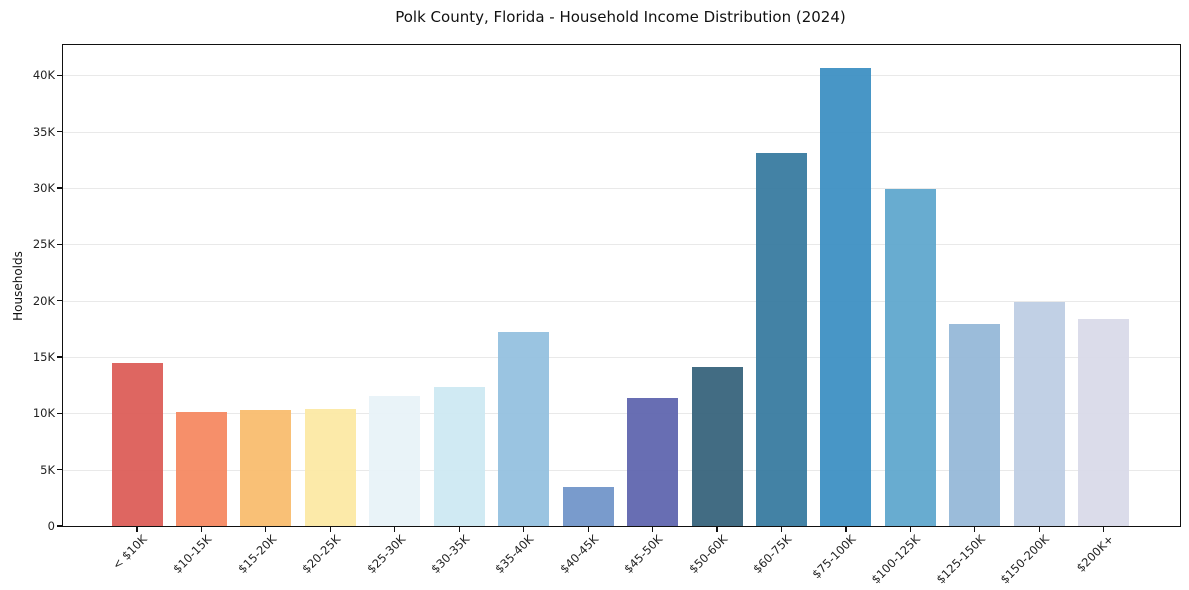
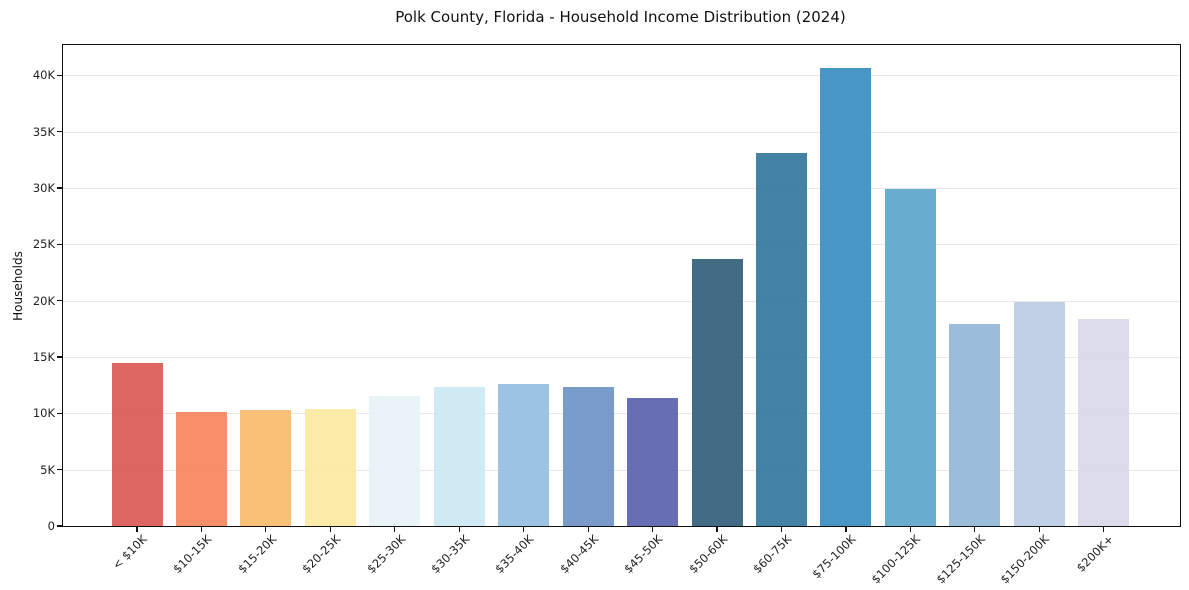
$35-40K: 17.2K -> 12.6K
$40-45K: 3.5K -> 12.3K
$50-60K: 14.1K -> 23.7K
